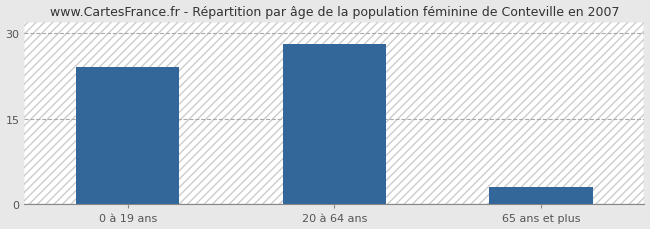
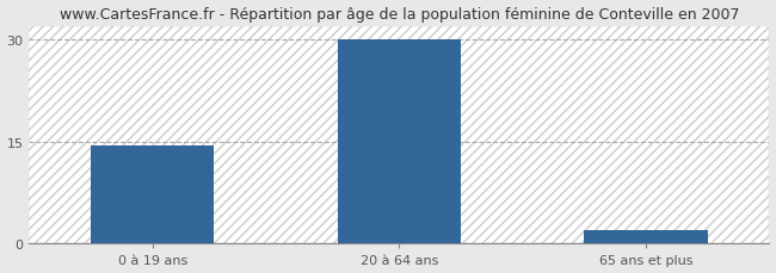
0 à 19 ans: 24.0 -> 14.5
20 à 64 ans: 28.0 -> 30.0
65 ans et plus: 3.0 -> 2.0
